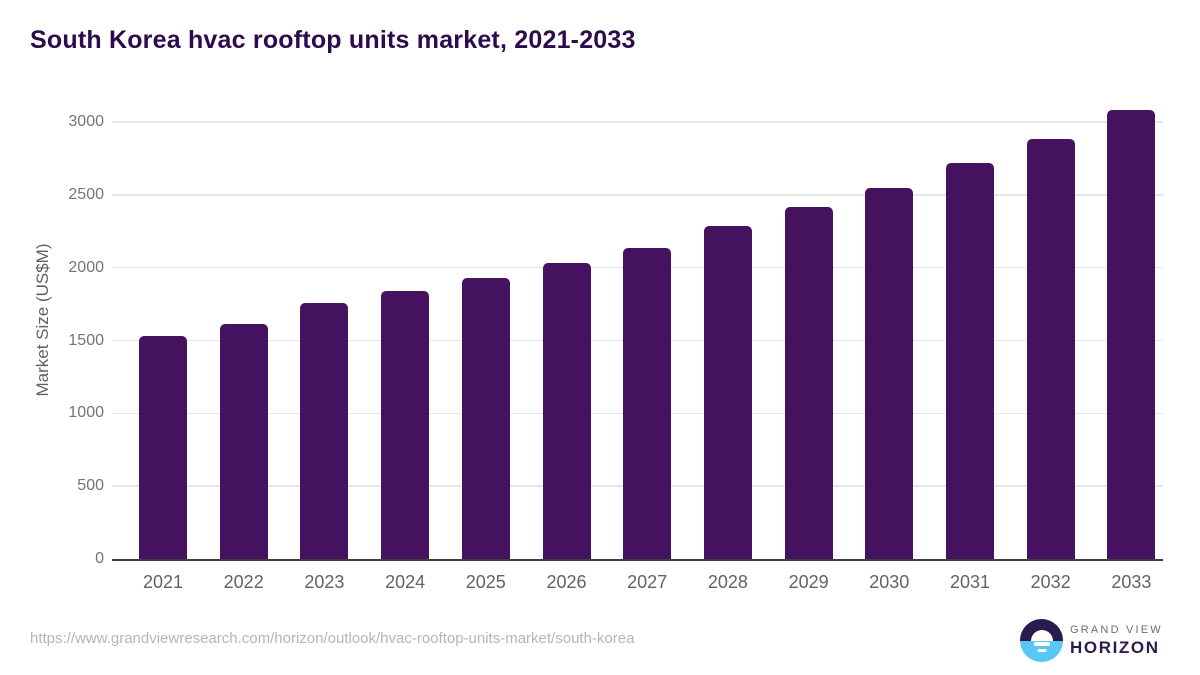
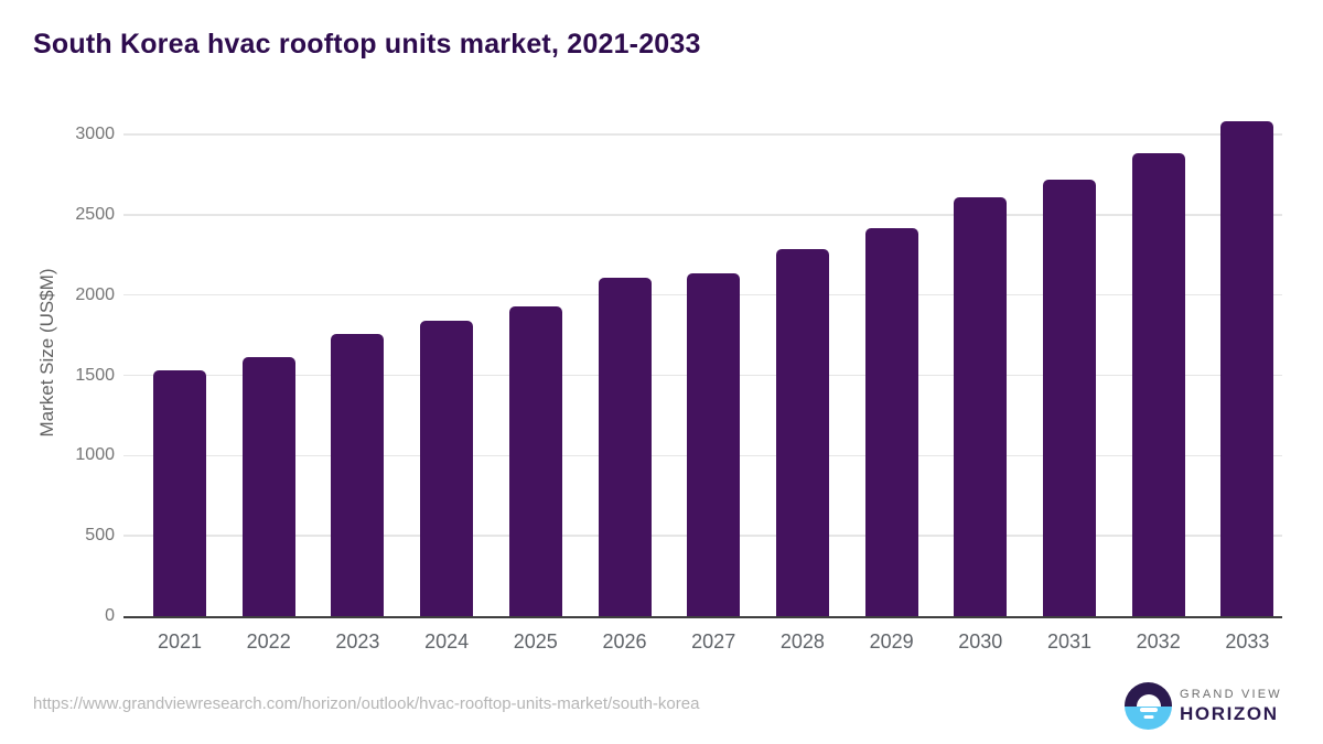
2026: 2030 -> 2110
2030: 2550 -> 2610
